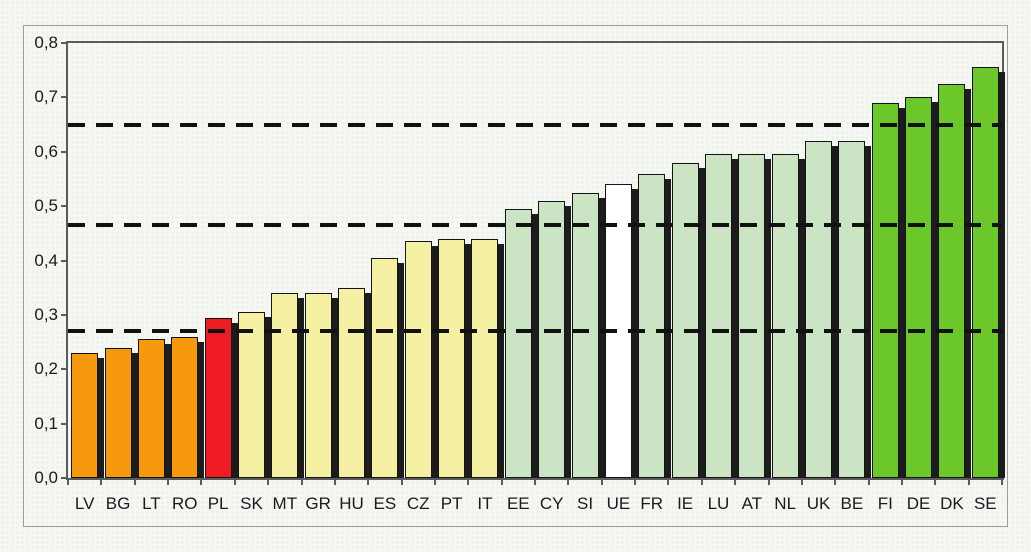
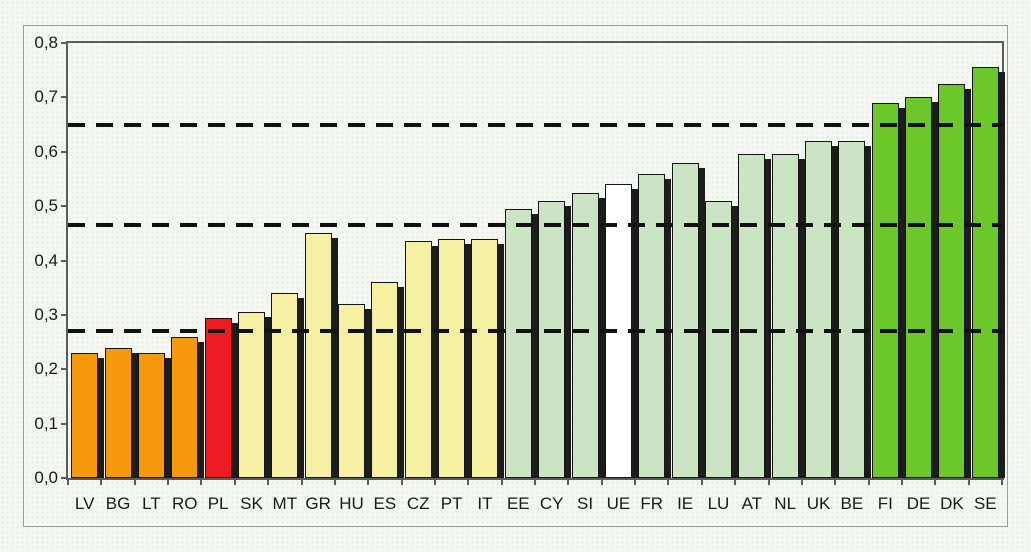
LT: 0,26 -> 0,23
GR: 0,34 -> 0,45
HU: 0,35 -> 0,32
ES: 0,41 -> 0,36
LU: 0,59 -> 0,51
